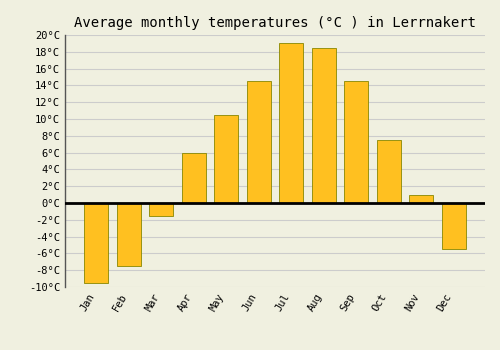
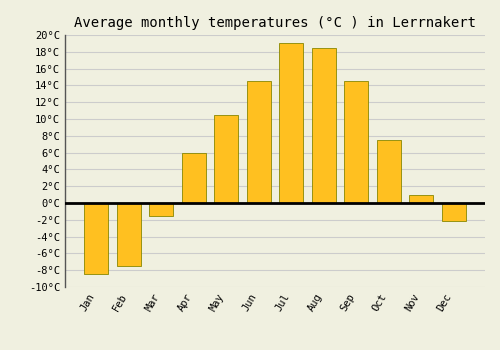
Jan: -9.5°C -> -8.4°C
Dec: -5.5°C -> -2.2°C
